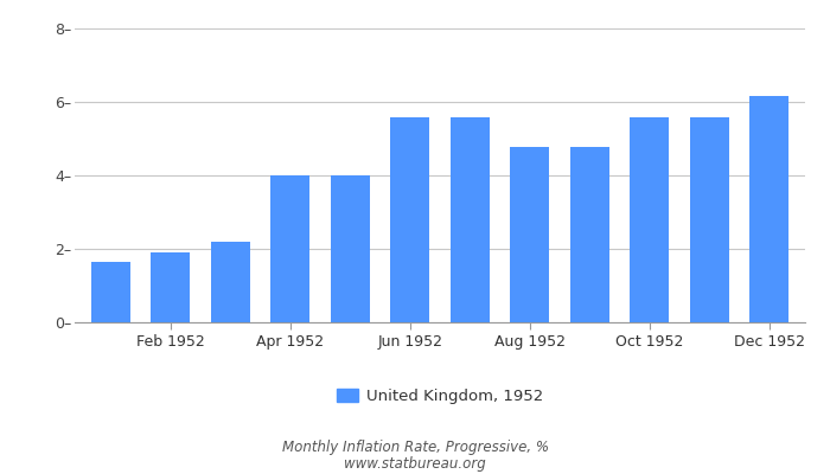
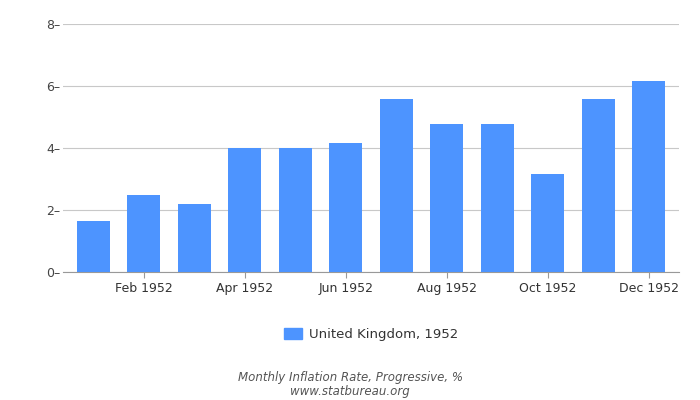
Feb 1952: 1.89– -> 2.50–
Jun 1952: 5.57– -> 4.15–
Oct 1952: 5.57– -> 3.15–
